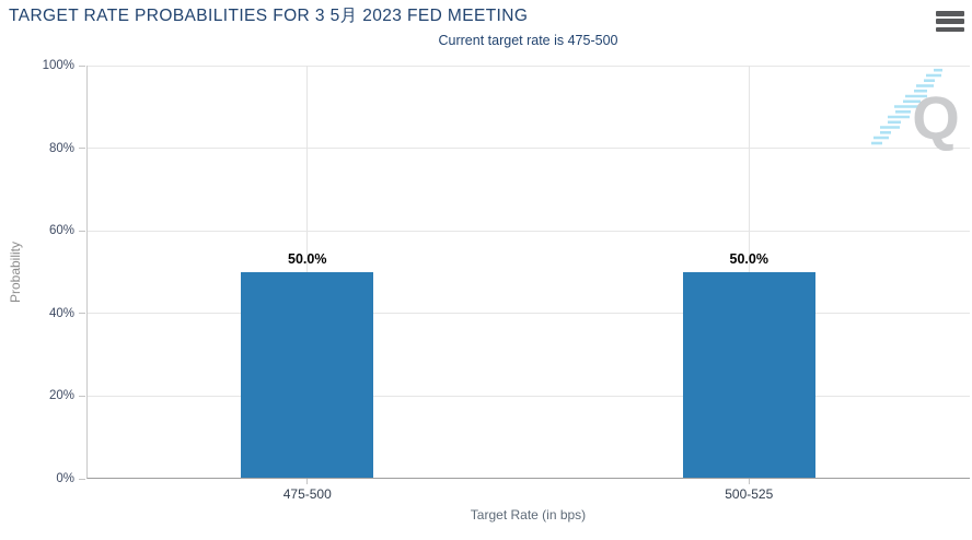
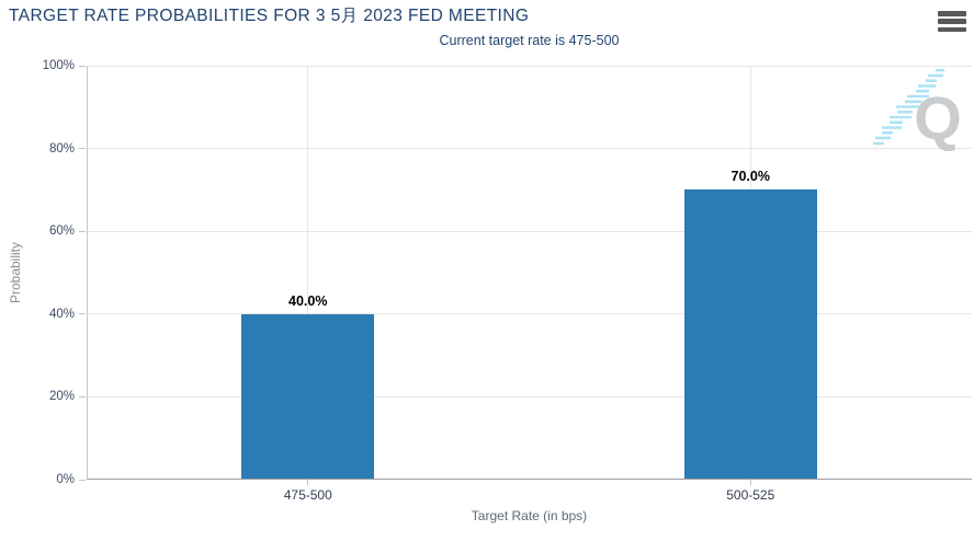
475-500: 50.0% -> 40.0%
500-525: 50.0% -> 70.0%
